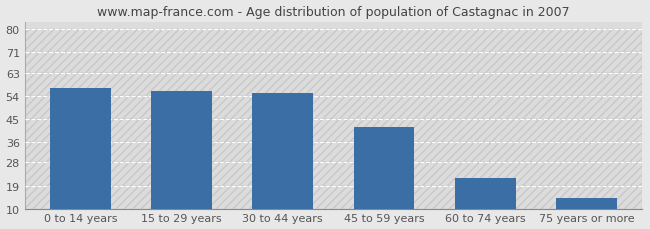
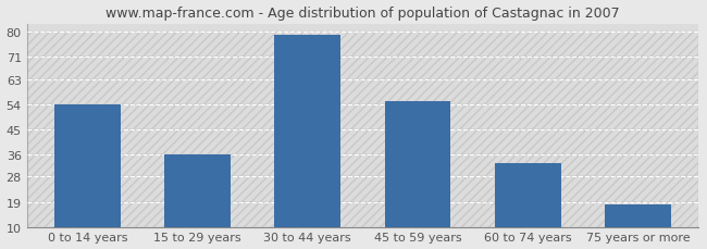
0 to 14 years: 57 -> 54
15 to 29 years: 56 -> 36
30 to 44 years: 55 -> 79
45 to 59 years: 42 -> 55
60 to 74 years: 22 -> 33
75 years or more: 14 -> 18
